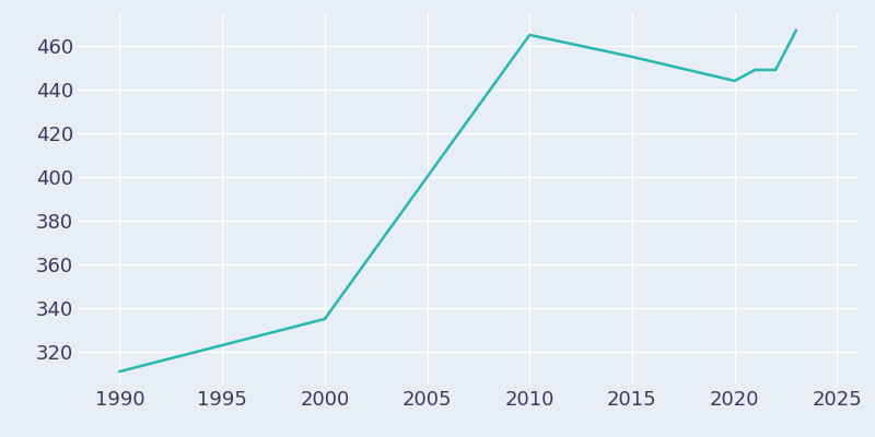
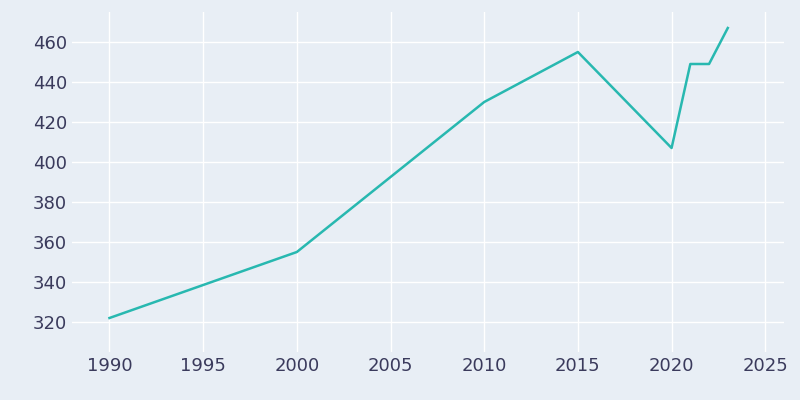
1990: 311 -> 322
2000: 335 -> 355
2010: 465 -> 430
2020: 444 -> 407
